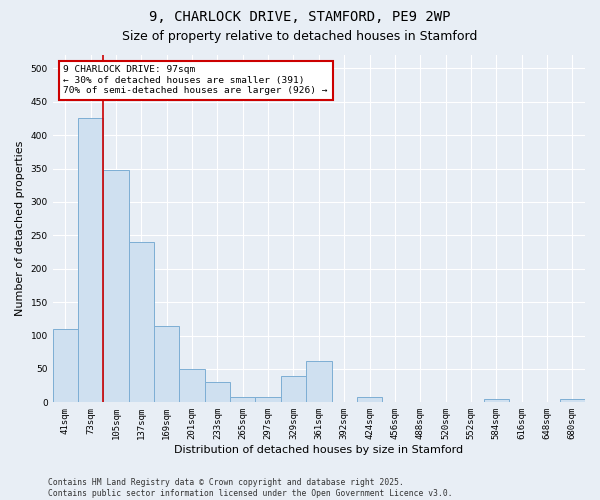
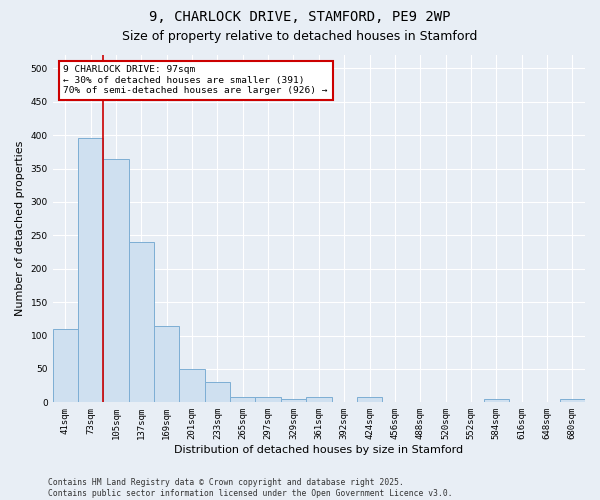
73sqm: 426 -> 395
105sqm: 348 -> 365
329sqm: 40 -> 5
361sqm: 62 -> 8
